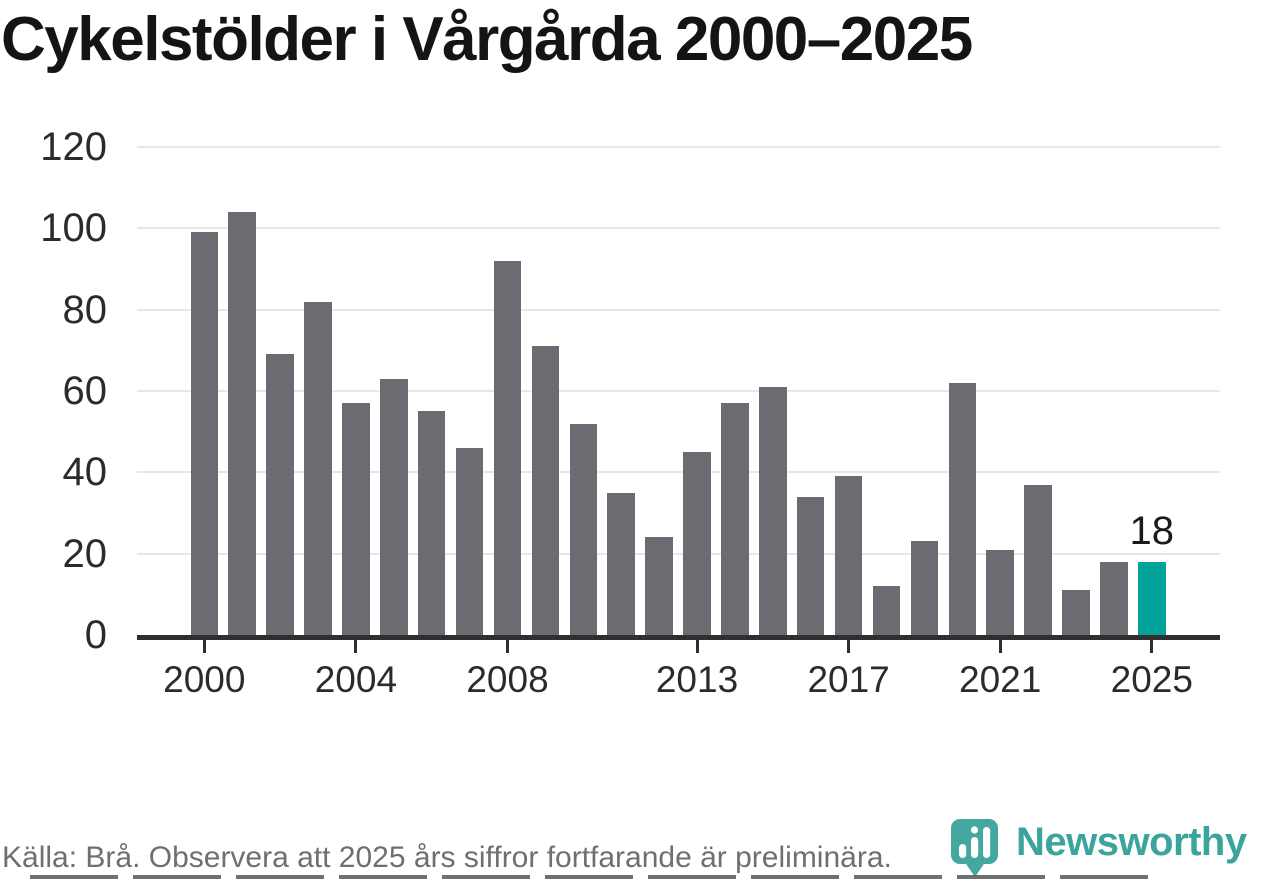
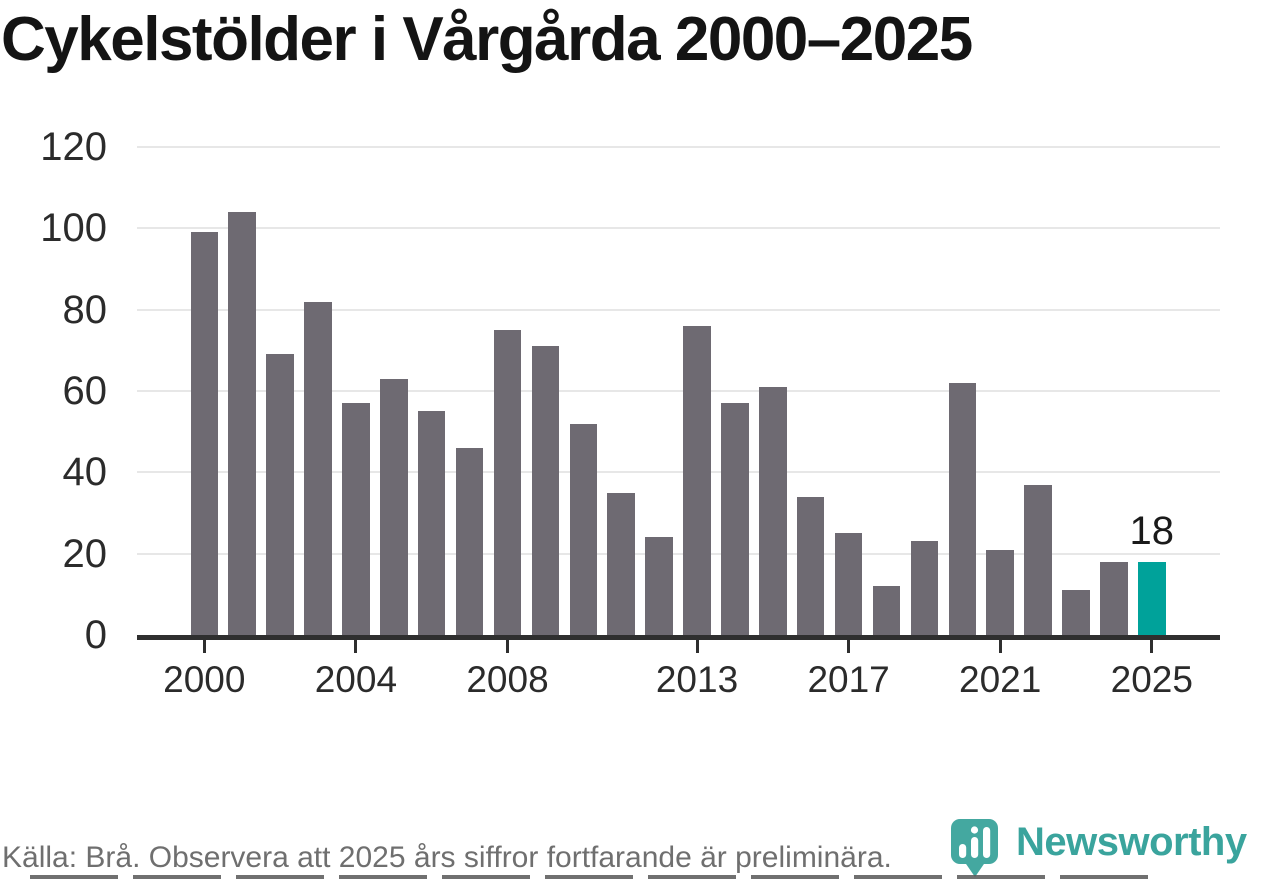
2008: 92 -> 75
2013: 45 -> 76
2017: 39 -> 25
